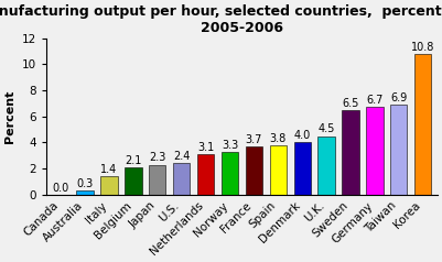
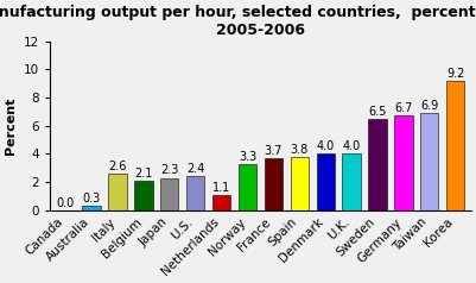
Italy: 1.4 -> 2.6
Netherlands: 3.1 -> 1.1
U.K.: 4.5 -> 4.0
Korea: 10.8 -> 9.2
